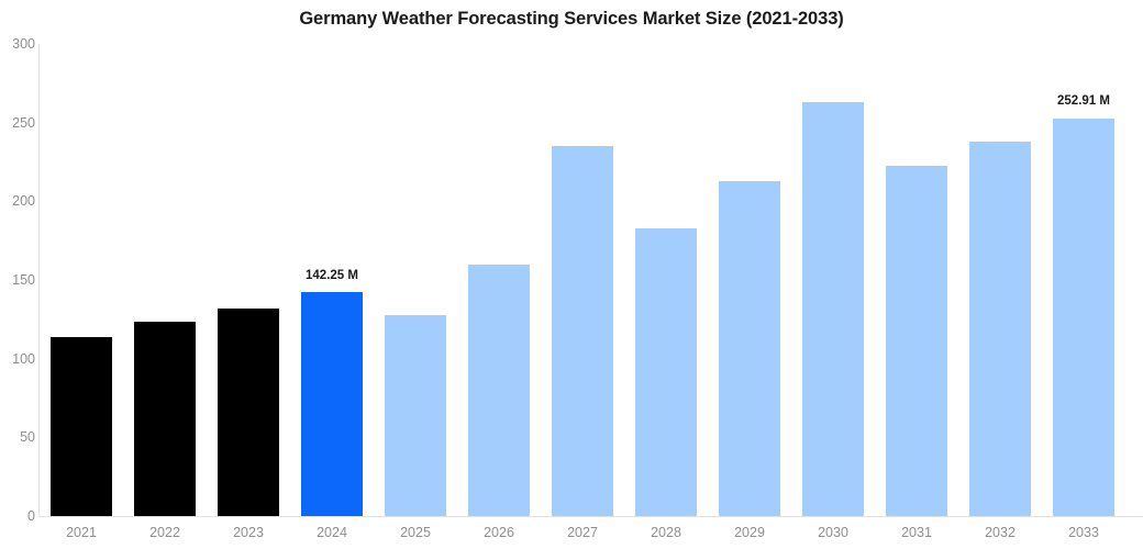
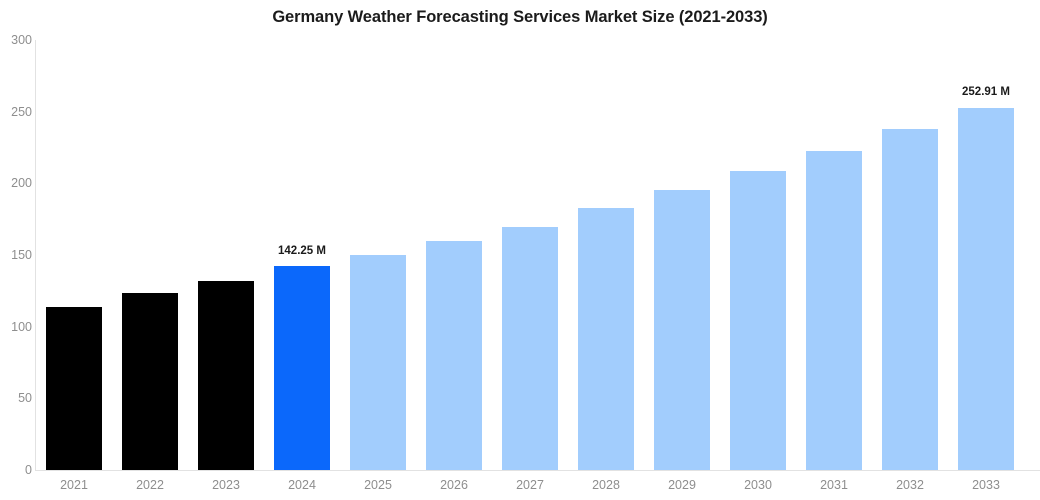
2025: 128 -> 150
2027: 235 -> 170
2029: 213 -> 196
2030: 263 -> 208
